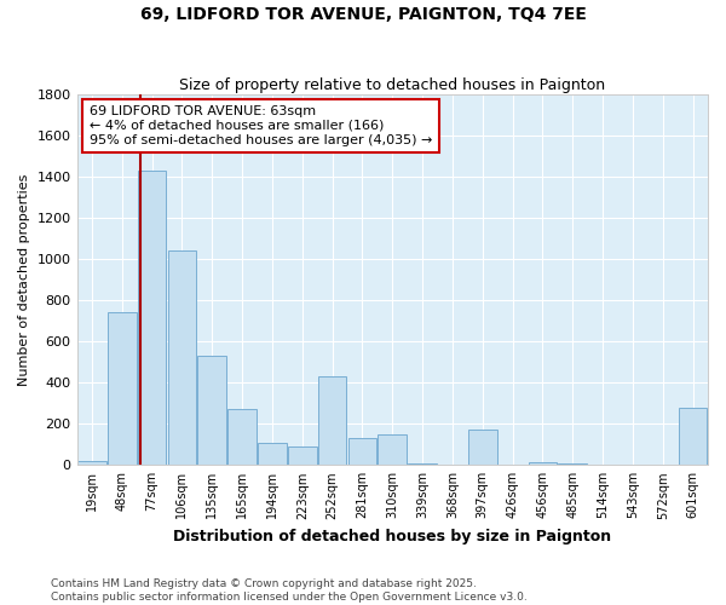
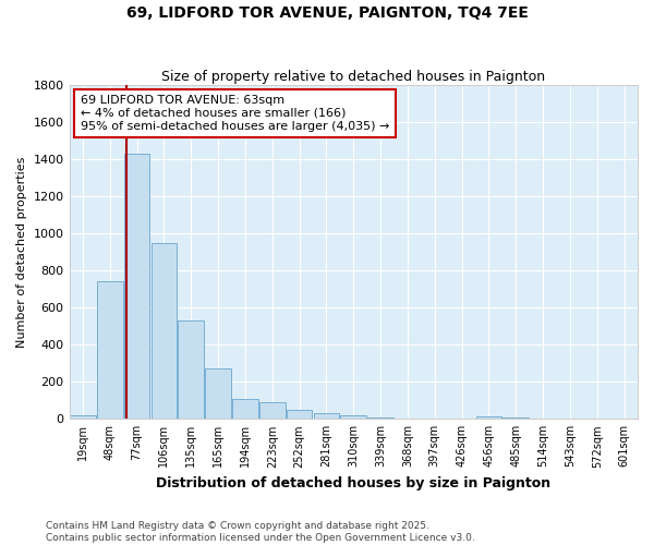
106sqm: 1040 -> 950
252sqm: 430 -> 50
281sqm: 130 -> 30
310sqm: 150 -> 20
397sqm: 170 -> 0
601sqm: 280 -> 0
